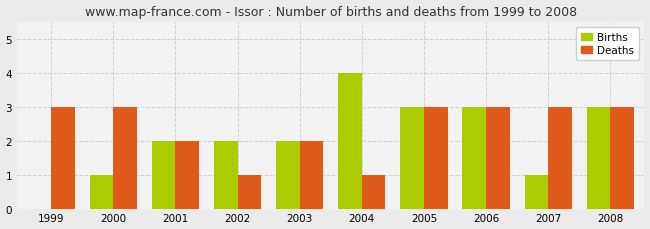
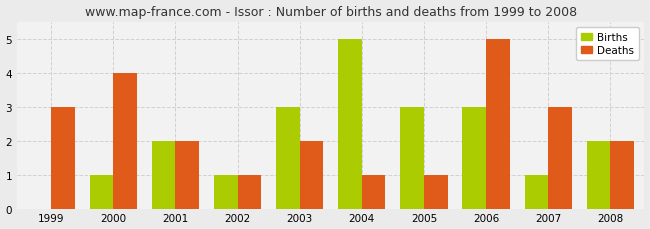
Deaths/2000: 3 -> 4
Births/2002: 2 -> 1
Births/2003: 2 -> 3
Births/2004: 4 -> 5
Deaths/2005: 3 -> 1
Deaths/2006: 3 -> 5
Births/2008: 3 -> 2
Deaths/2008: 3 -> 2
